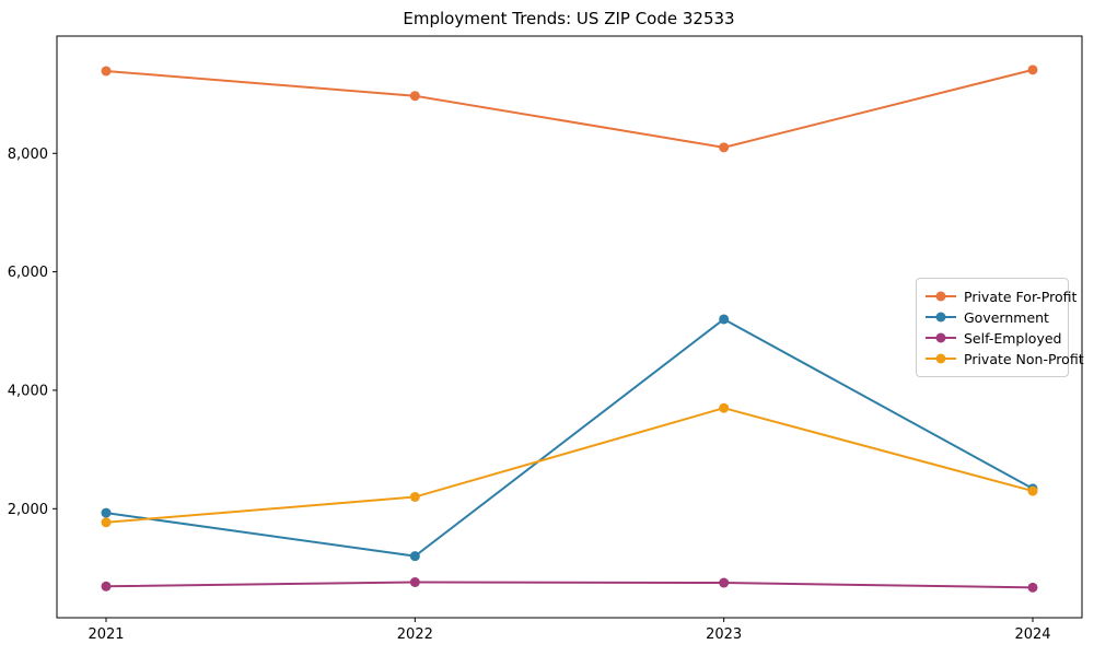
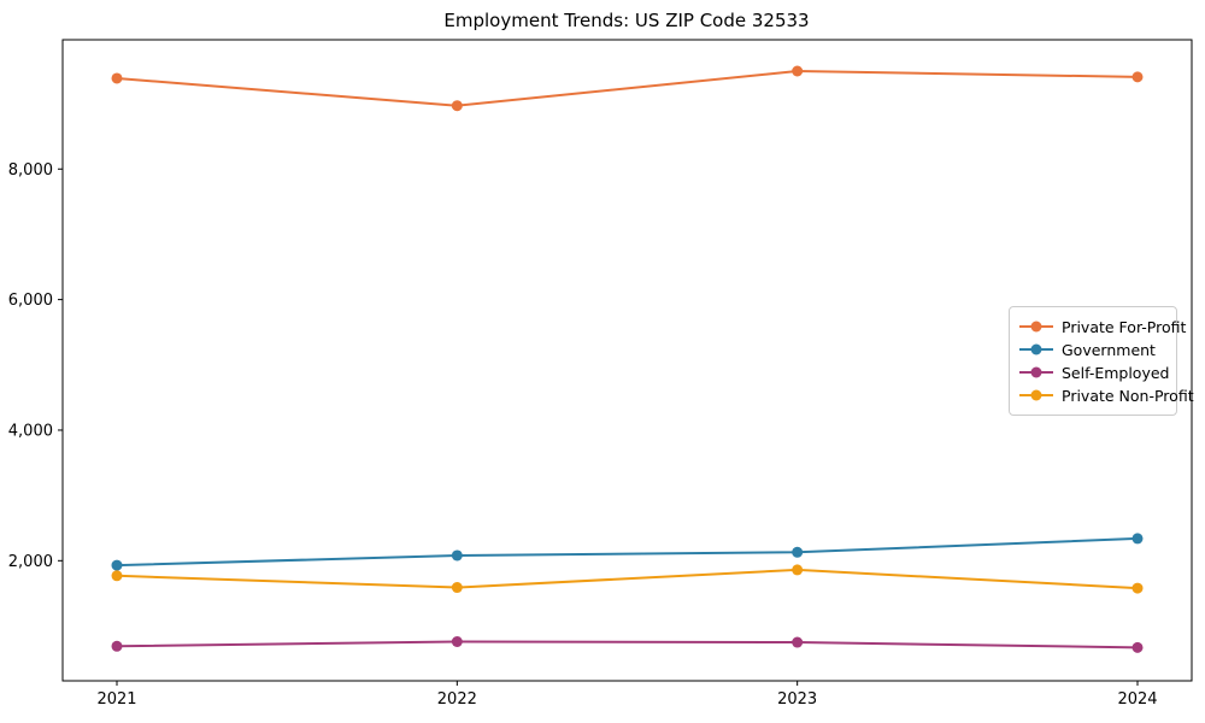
Government/2022: 1200 -> 2100
Private Non-Profit/2022: 2200 -> 1600
Private For-Profit/2023: 8100 -> 9500
Government/2023: 5200 -> 2100
Private Non-Profit/2023: 3700 -> 1900
Private Non-Profit/2024: 2300 -> 1600
